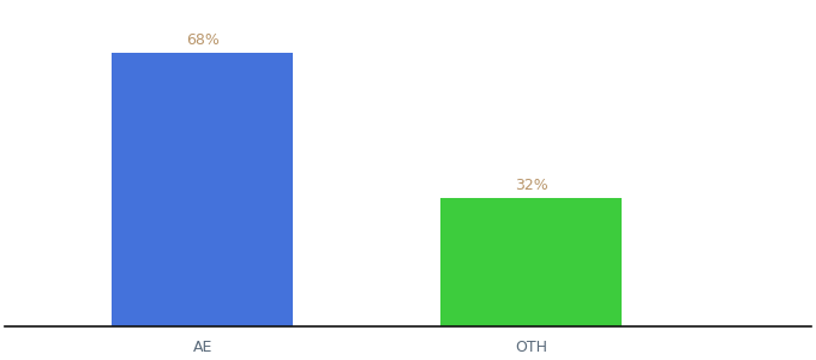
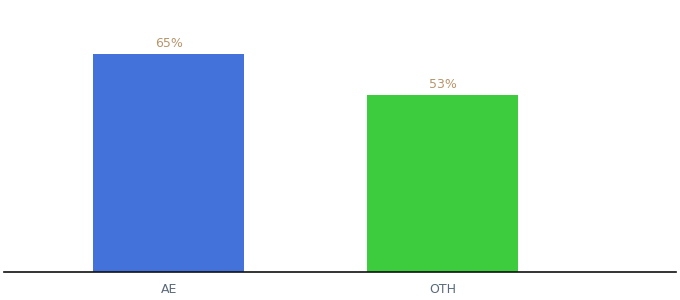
AE: 68% -> 65%
OTH: 32% -> 53%
